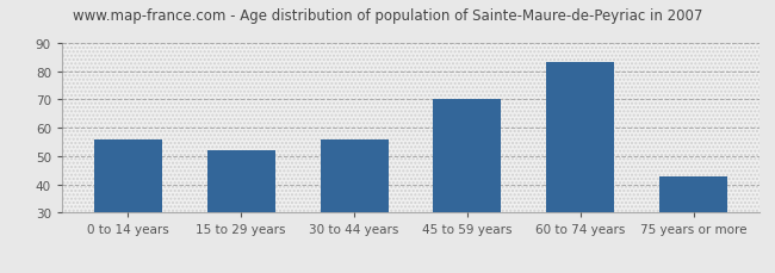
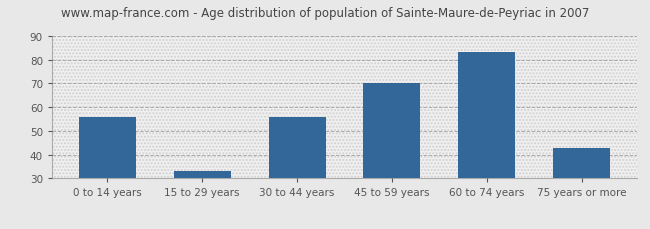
15 to 29 years: 52 -> 33
